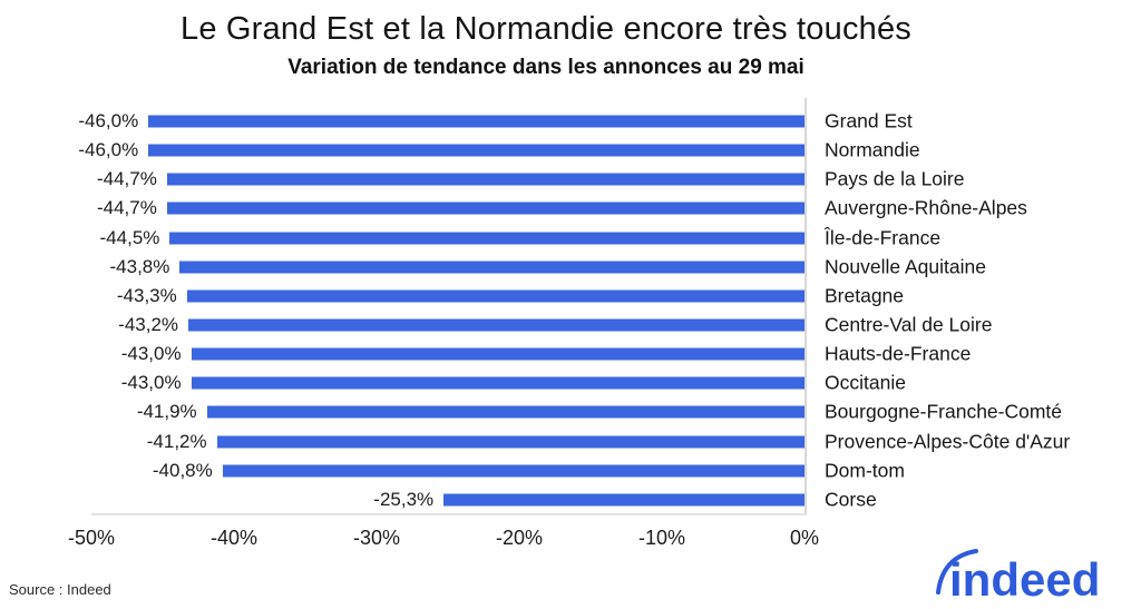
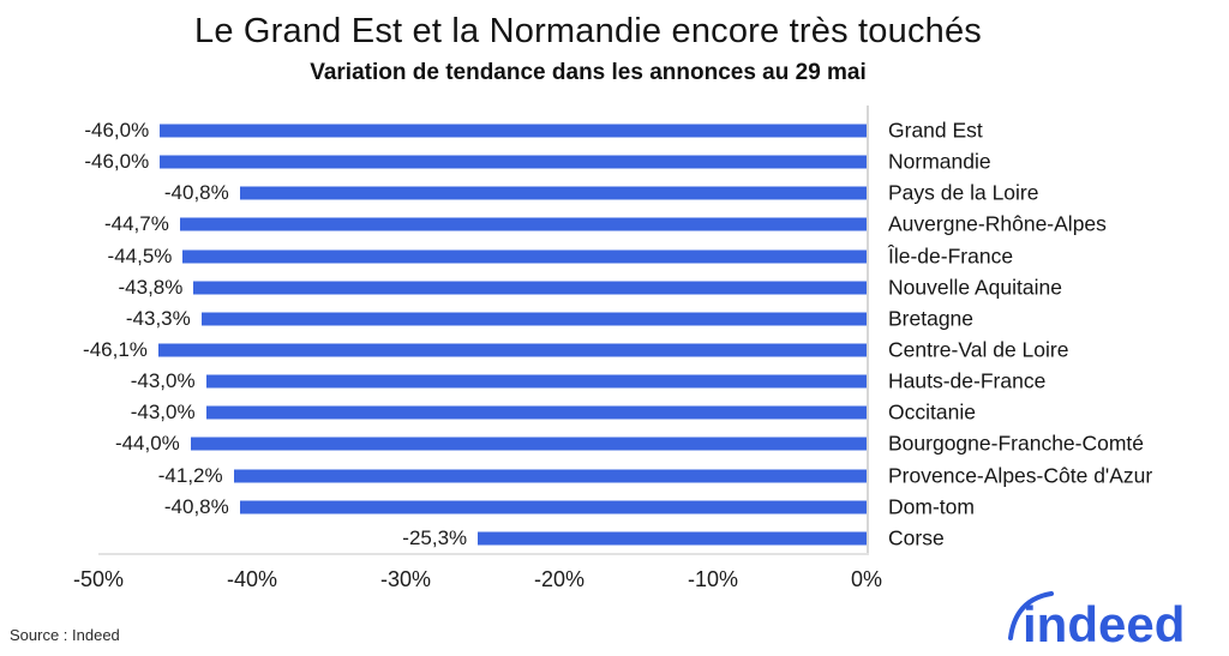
Pays de la Loire: -44,7% -> -40,8%
Centre-Val de Loire: -43,2% -> -46,1%
Bourgogne-Franche-Comté: -41,9% -> -44,0%
